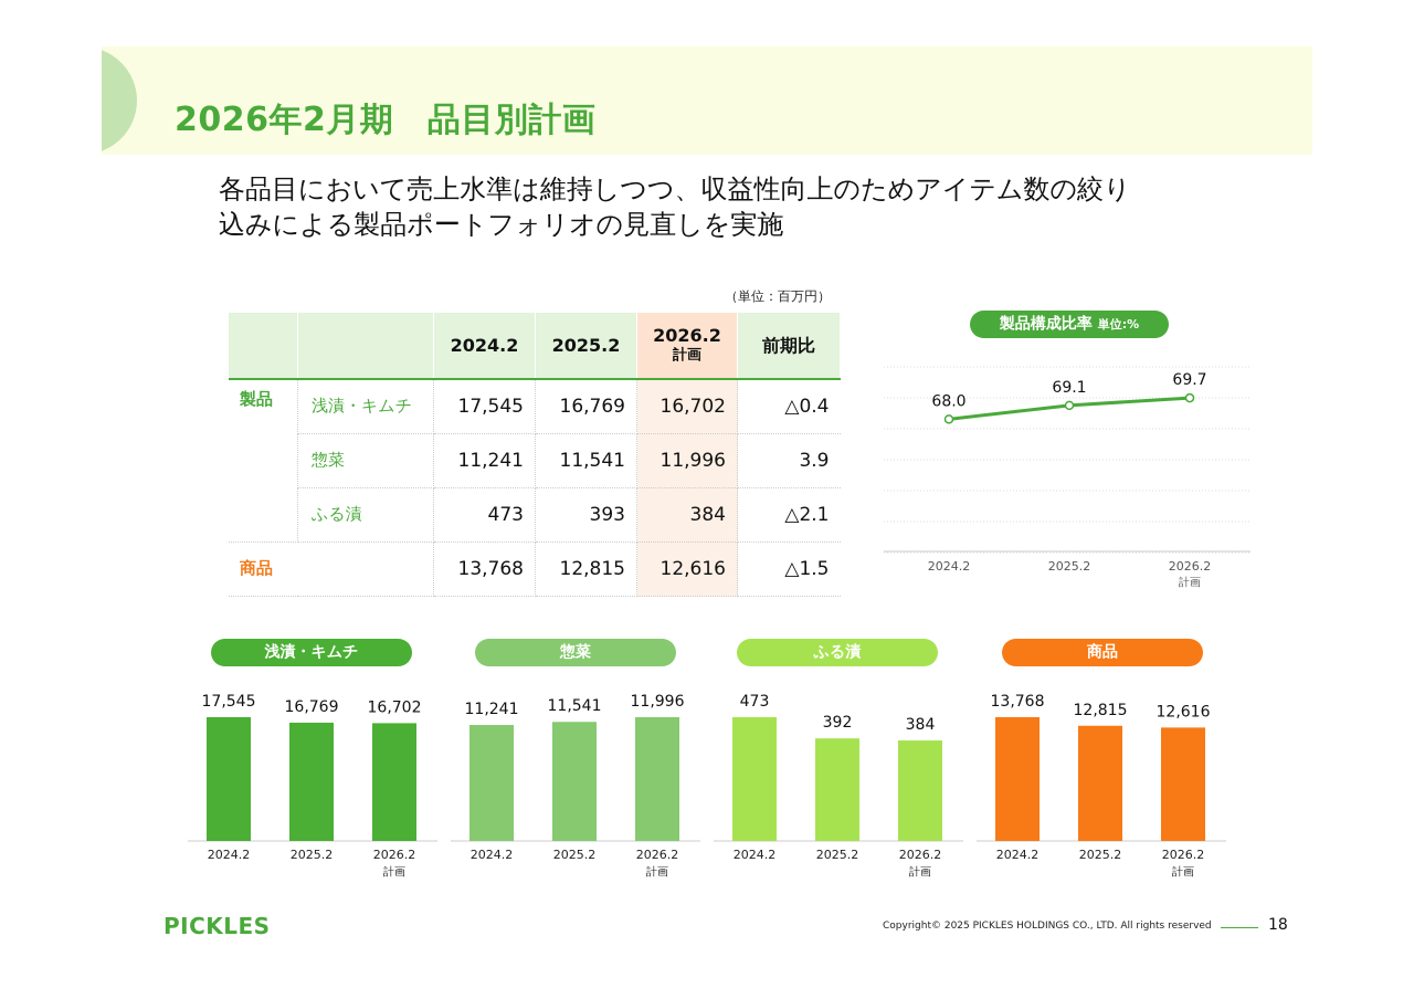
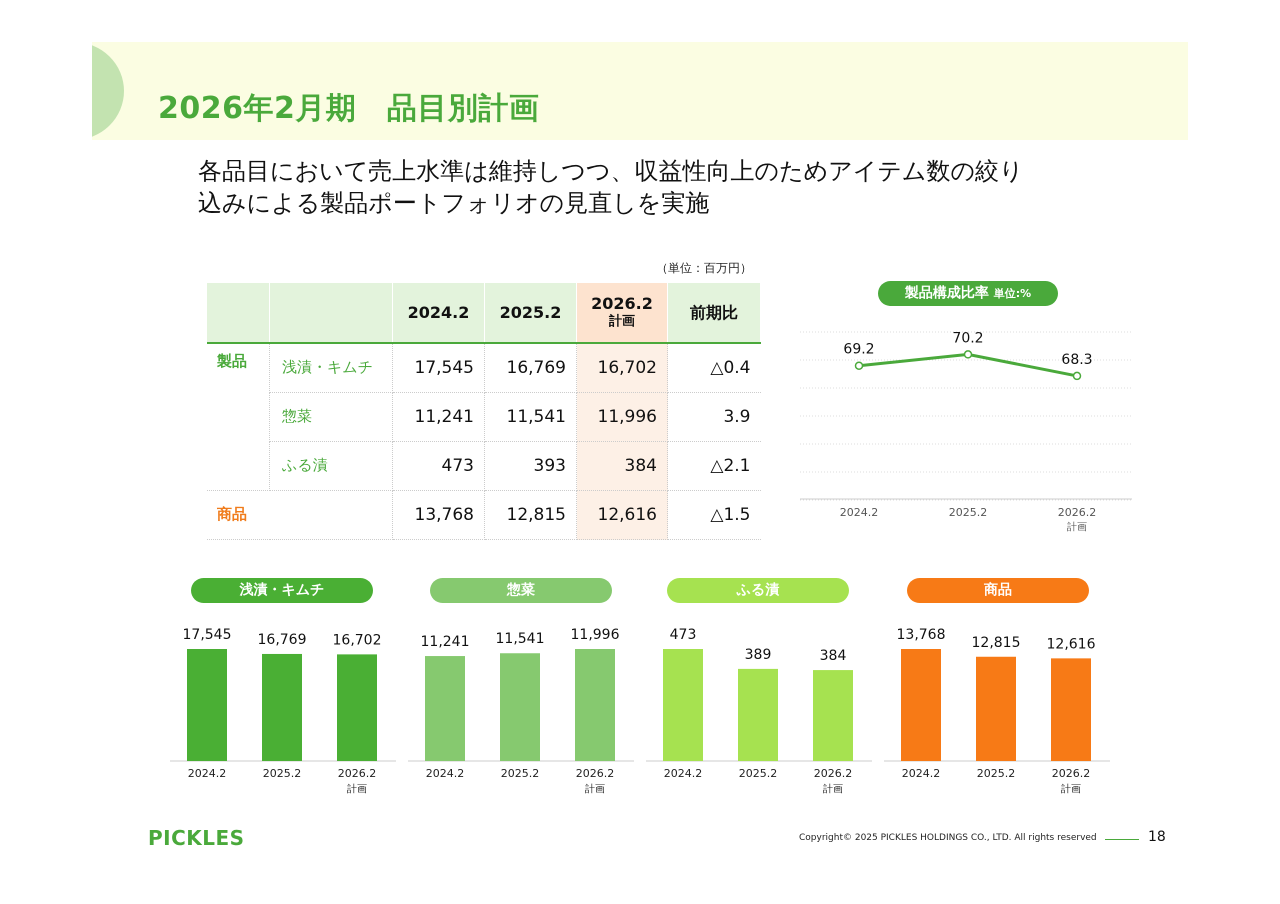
製品構成比率 単位:%/2024.2: 68.0 -> 69.2
製品構成比率 単位:%/2025.2: 69.1 -> 70.2
製品構成比率 単位:%/2026.2: 69.7 -> 68.3
ふる漬/2025.2: 392 -> 389
